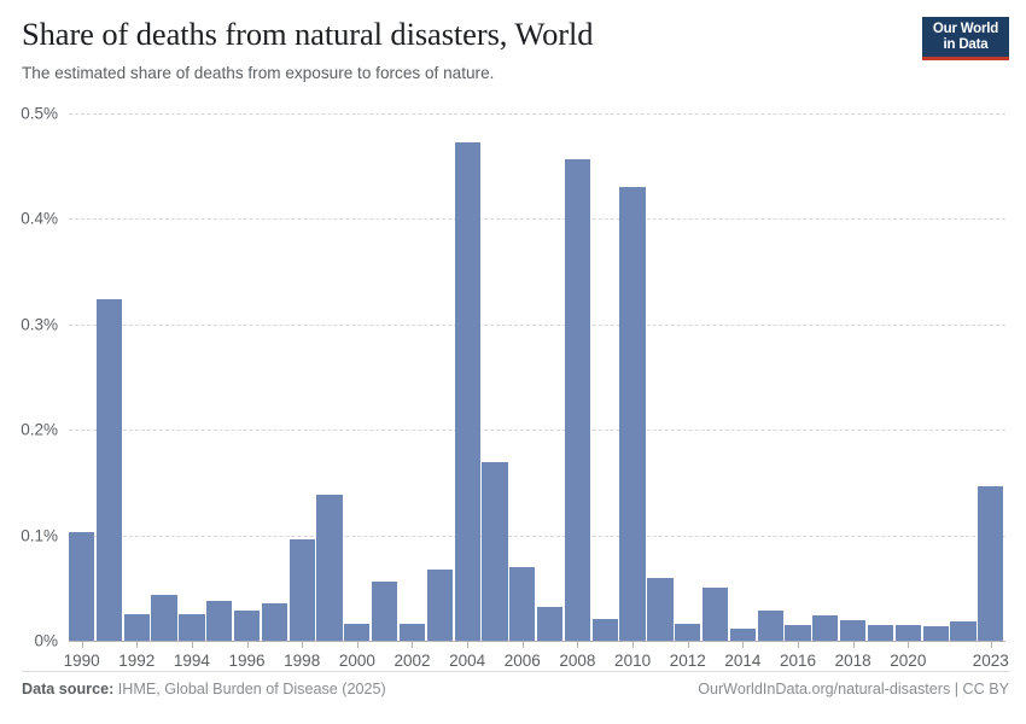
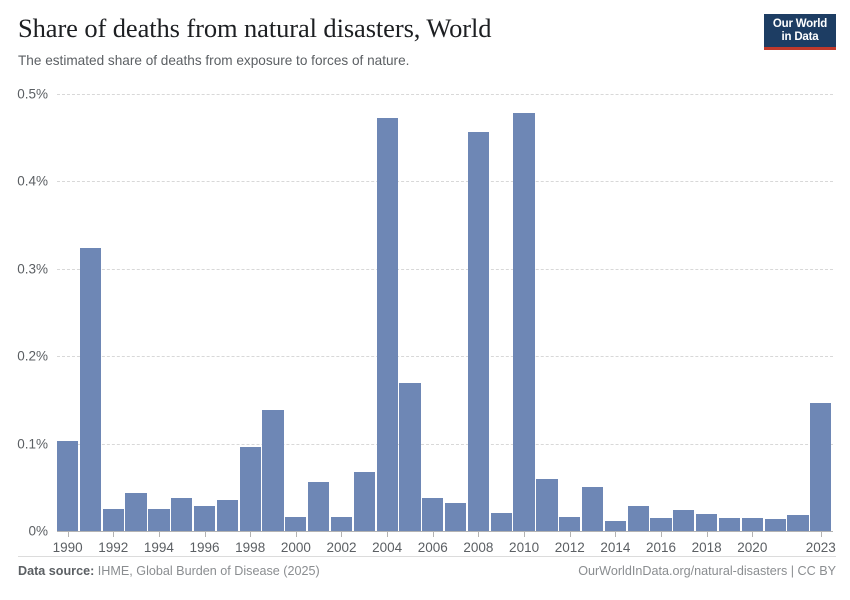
2006: 0.07% -> 0.04%
2010: 0.43% -> 0.48%
